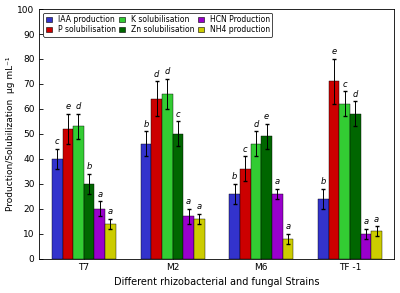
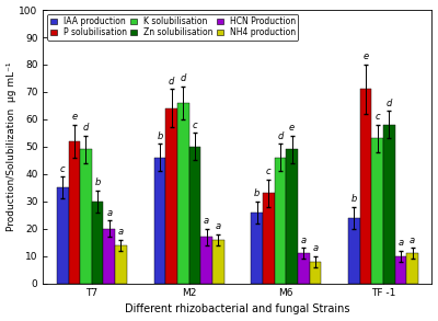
IAA production/T7: 40 -> 35
K solubilisation/T7: 53 -> 49
P solubilisation/M6: 36 -> 33
HCN Production/M6: 26 -> 11
K solubilisation/TF -1: 62 -> 53
